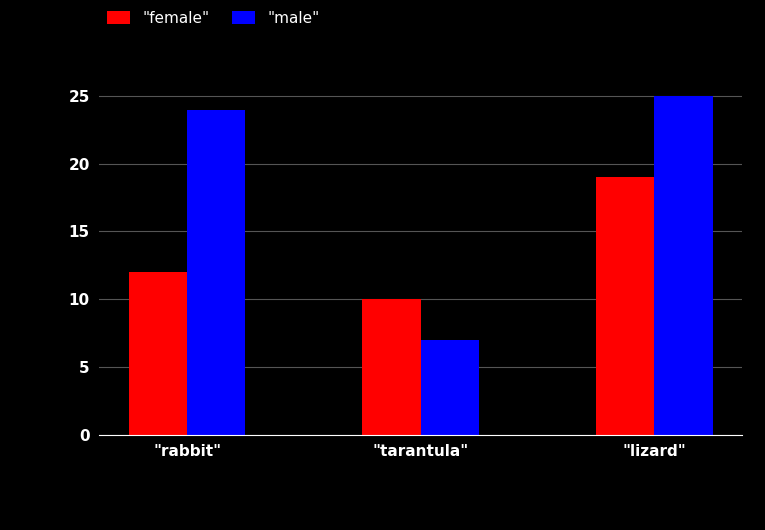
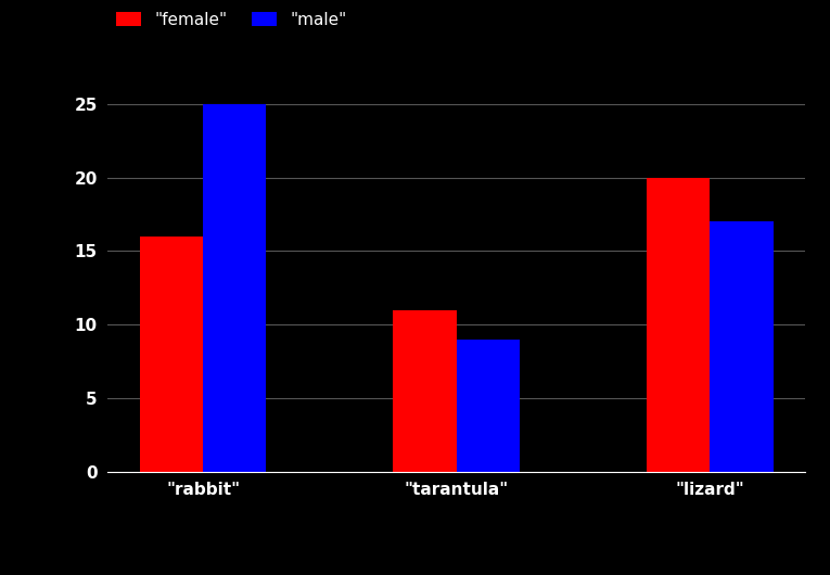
"female"/"rabbit": 12 -> 16
"male"/"rabbit": 24 -> 25
"female"/"tarantula": 10 -> 11
"male"/"tarantula": 7 -> 9
"female"/"lizard": 19 -> 20
"male"/"lizard": 25 -> 17
